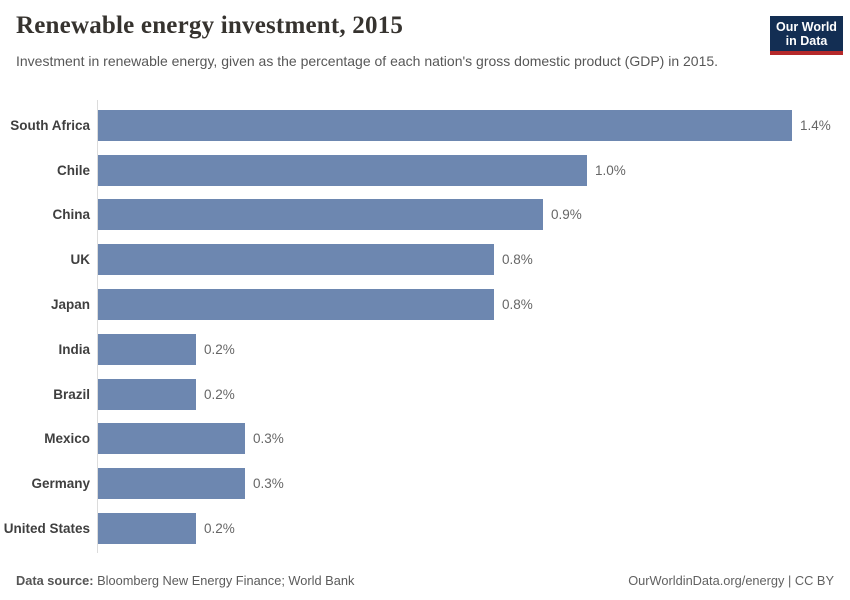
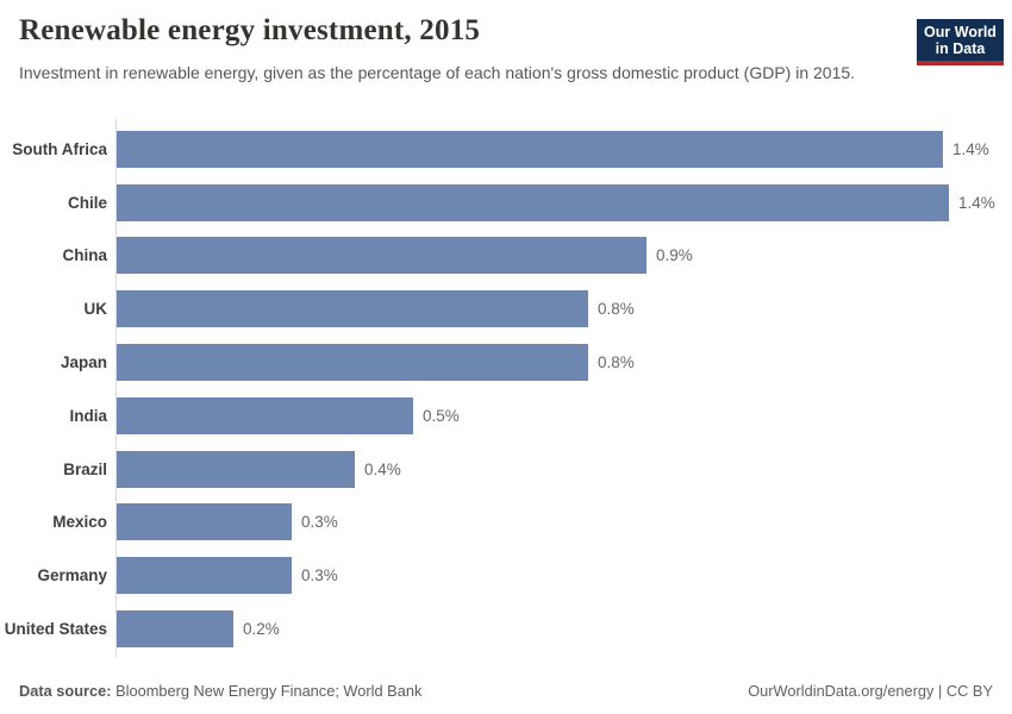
Chile: 1.0% -> 1.4%
India: 0.2% -> 0.5%
Brazil: 0.2% -> 0.4%
